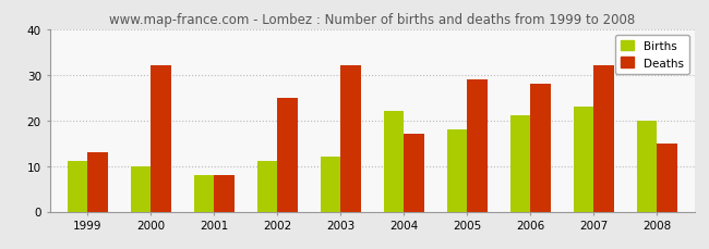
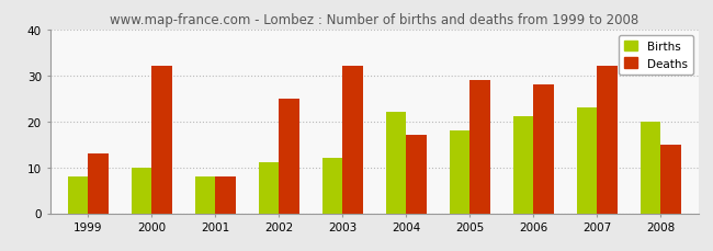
Births/1999: 11 -> 8
